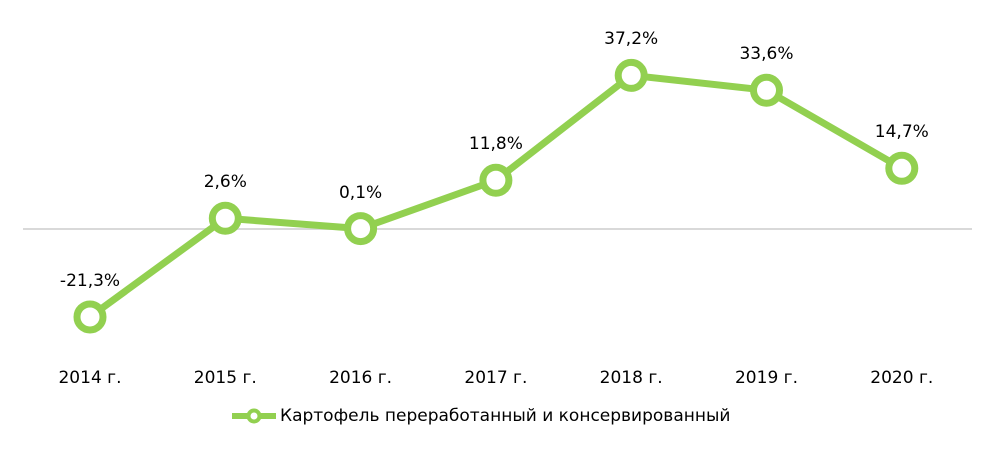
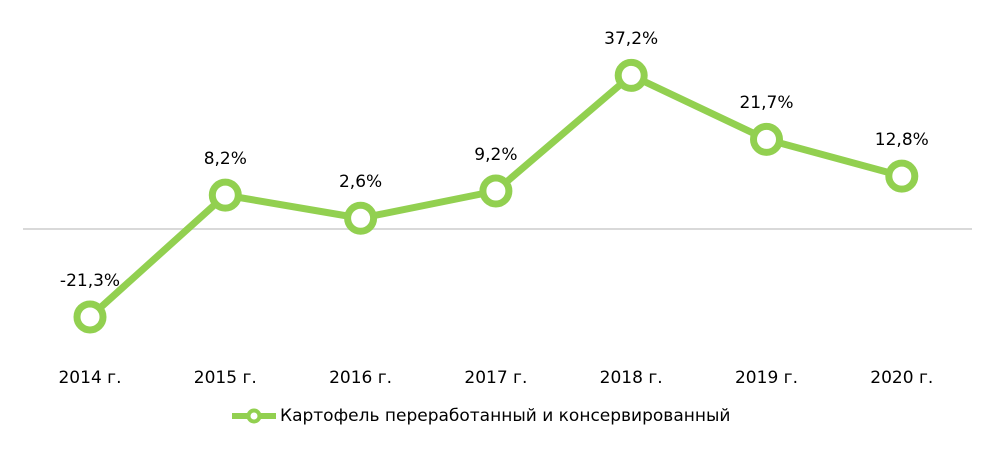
2015 г.: 2,6% -> 8,2%
2016 г.: 0,1% -> 2,6%
2017 г.: 11,8% -> 9,2%
2019 г.: 33,6% -> 21,7%
2020 г.: 14,7% -> 12,8%
